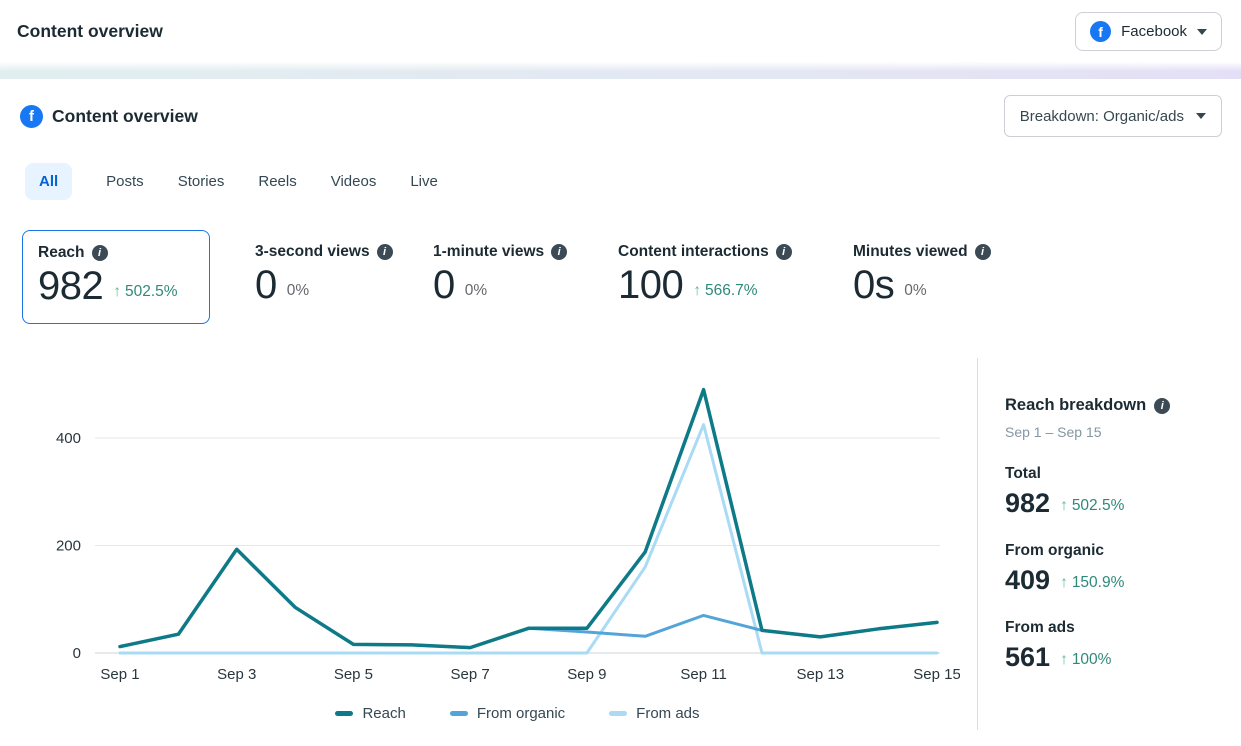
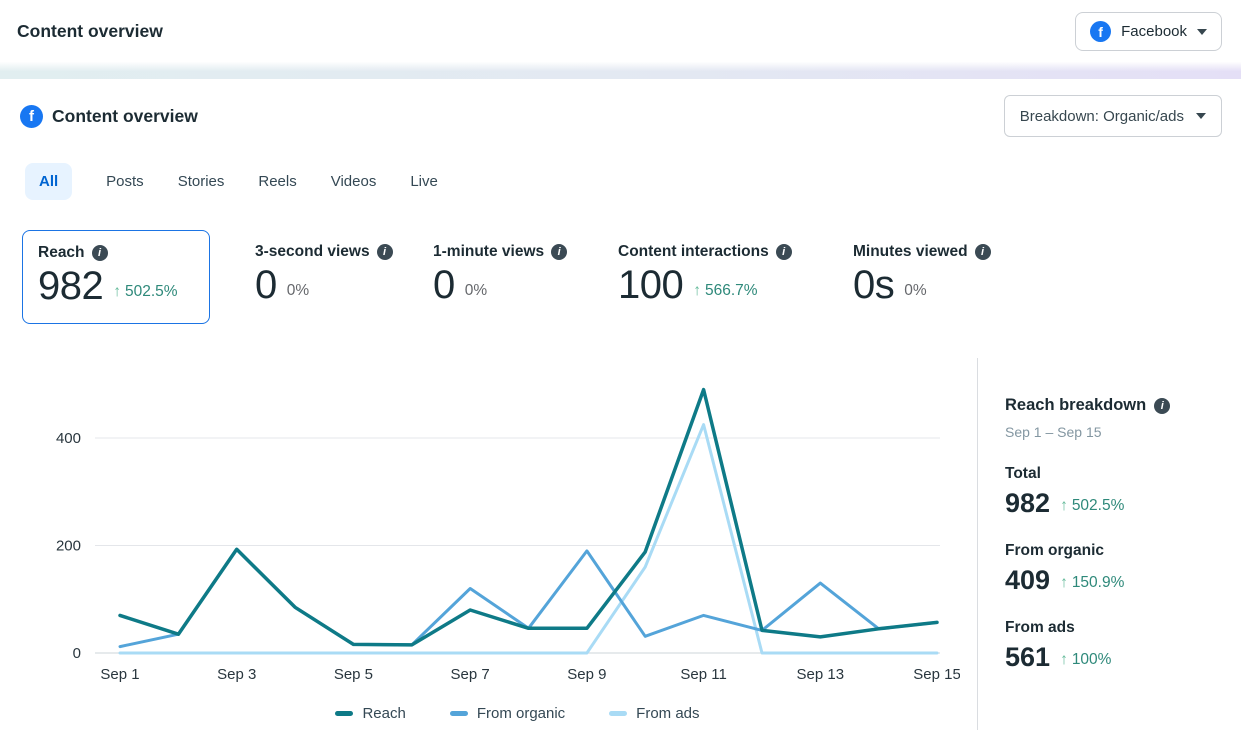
Reach/Sep 1: 10 -> 70
Reach/Sep 7: 10 -> 80
From organic/Sep 7: 10 -> 120
From organic/Sep 9: 40 -> 190
From organic/Sep 13: 30 -> 130
